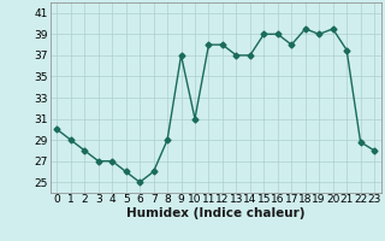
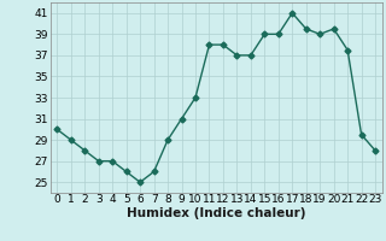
9: 37.0 -> 31.0
10: 31.0 -> 33.0
17: 38.0 -> 41.0
22: 28.8 -> 29.5
